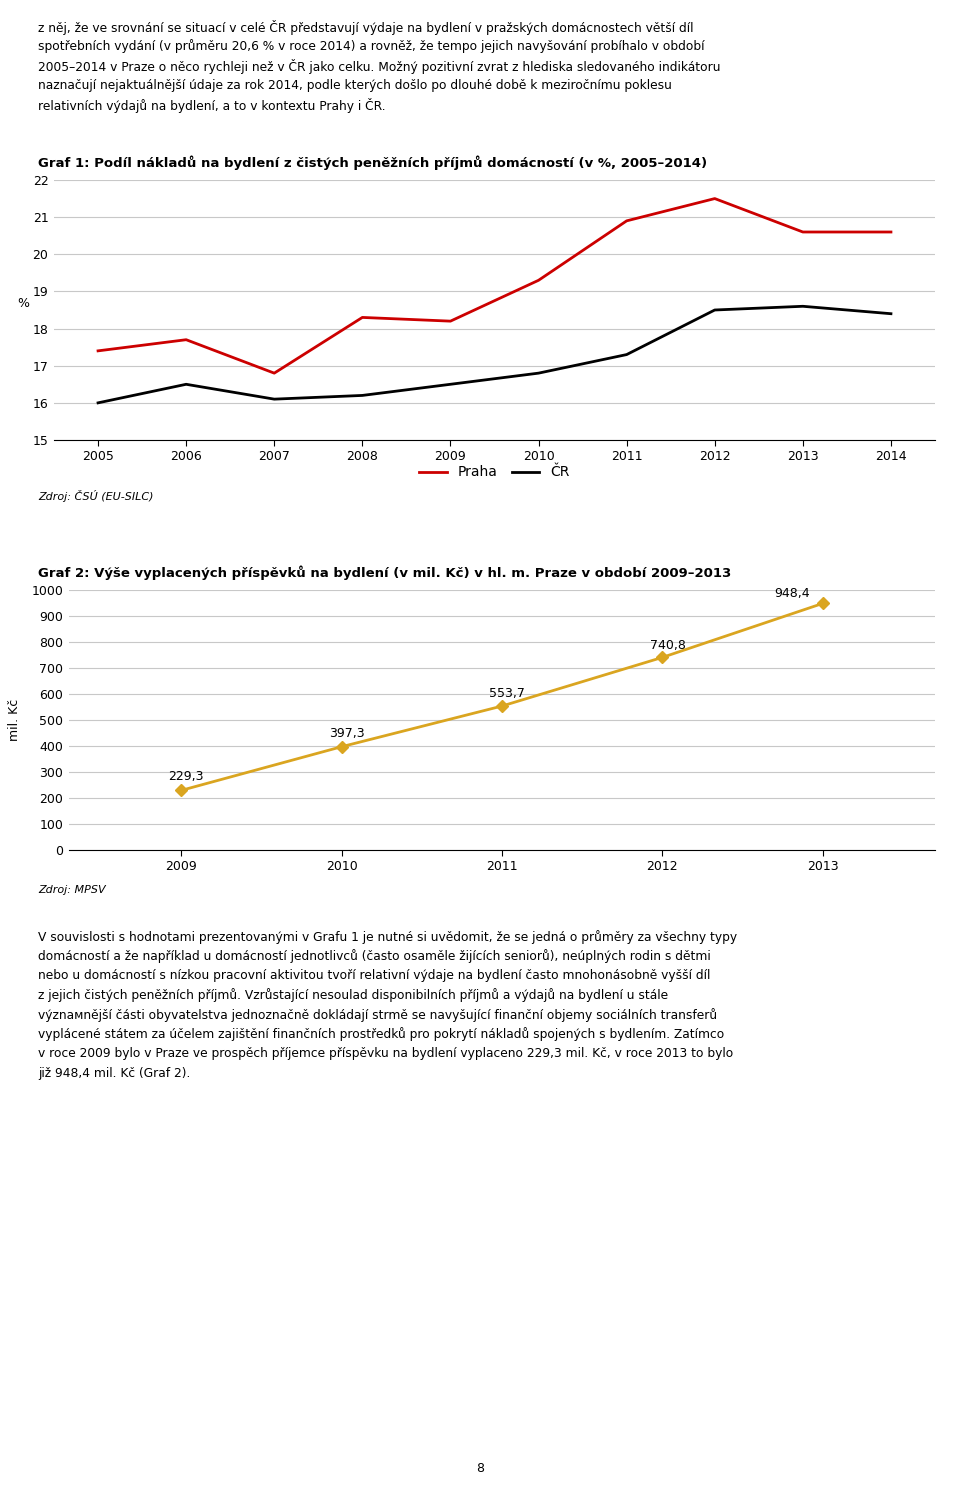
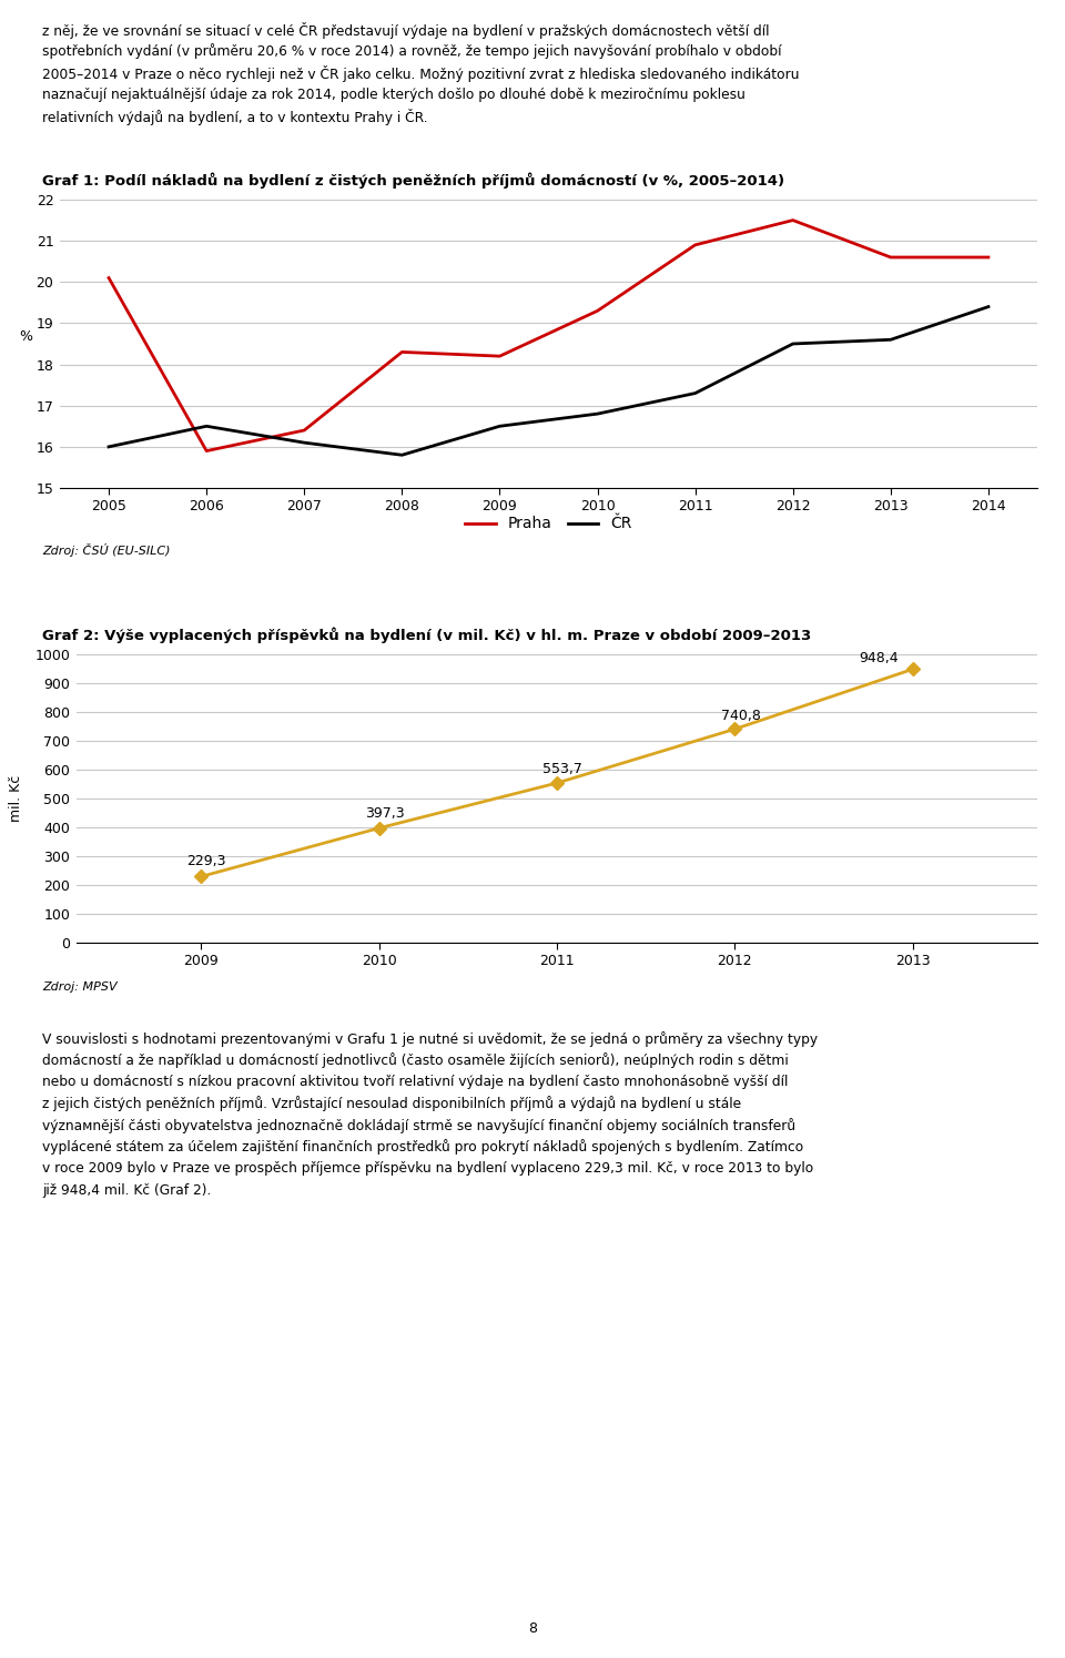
Praha/2005: 17.4 -> 20.1
Praha/2006: 17.7 -> 15.9
Praha/2007: 16.8 -> 16.4
ČR/2008: 16.2 -> 15.8
ČR/2014: 18.4 -> 19.4
